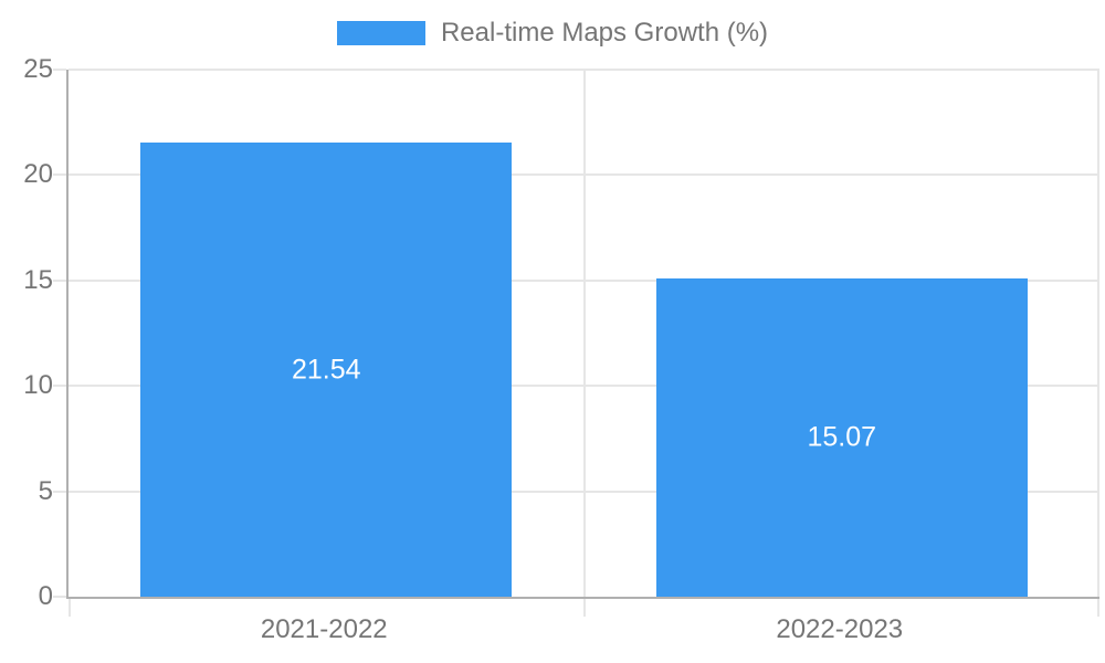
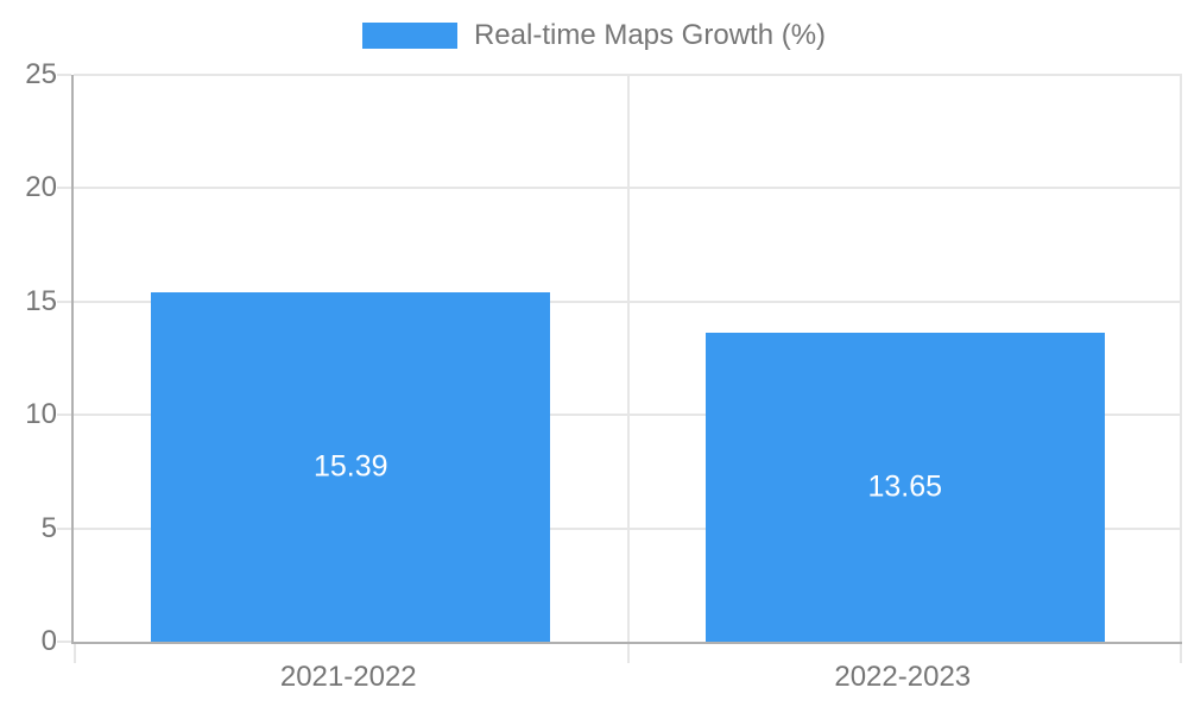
2021-2022: 21.54 -> 15.39
2022-2023: 15.07 -> 13.65
